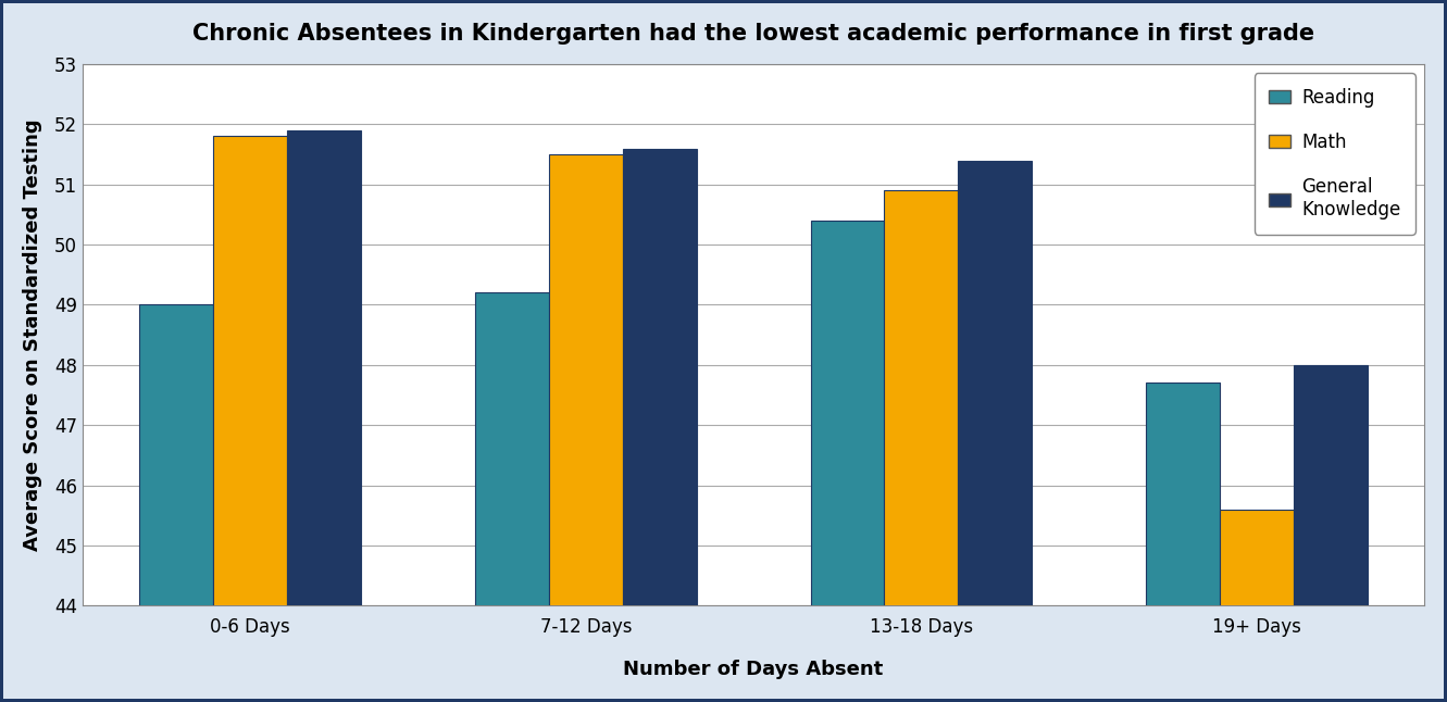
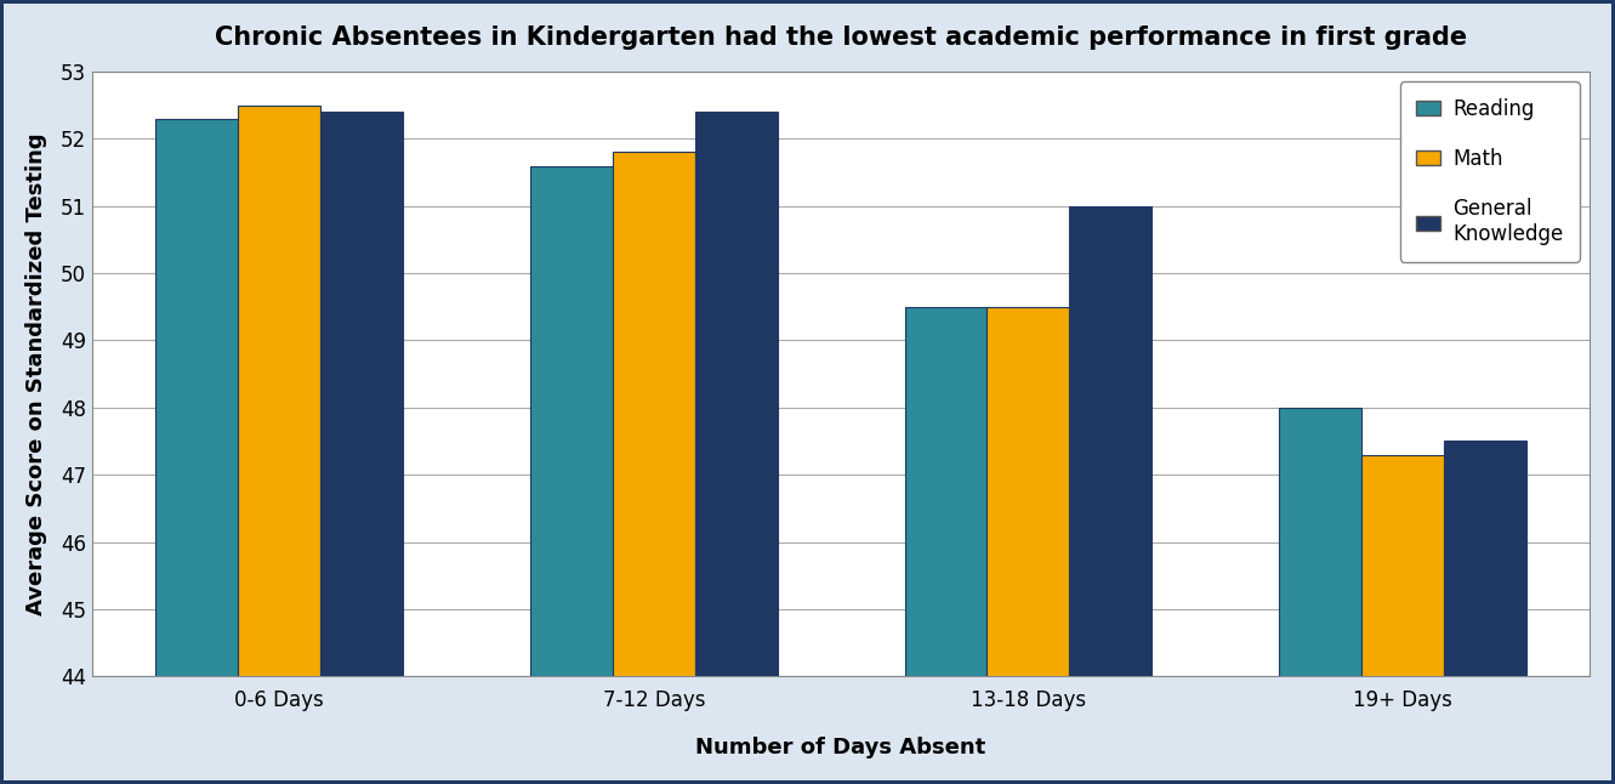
Reading/0-6 Days: 49.0 -> 52.3
Math/0-6 Days: 51.8 -> 52.5
General Knowledge/0-6 Days: 51.9 -> 52.4
Reading/7-12 Days: 49.2 -> 51.6
Math/7-12 Days: 51.5 -> 51.8
General Knowledge/7-12 Days: 51.6 -> 52.4
Reading/13-18 Days: 50.4 -> 49.5
Math/13-18 Days: 50.9 -> 49.5
General Knowledge/13-18 Days: 51.4 -> 51.0
Reading/19+ Days: 47.7 -> 48.0
Math/19+ Days: 45.6 -> 47.3
General Knowledge/19+ Days: 48.0 -> 47.5
